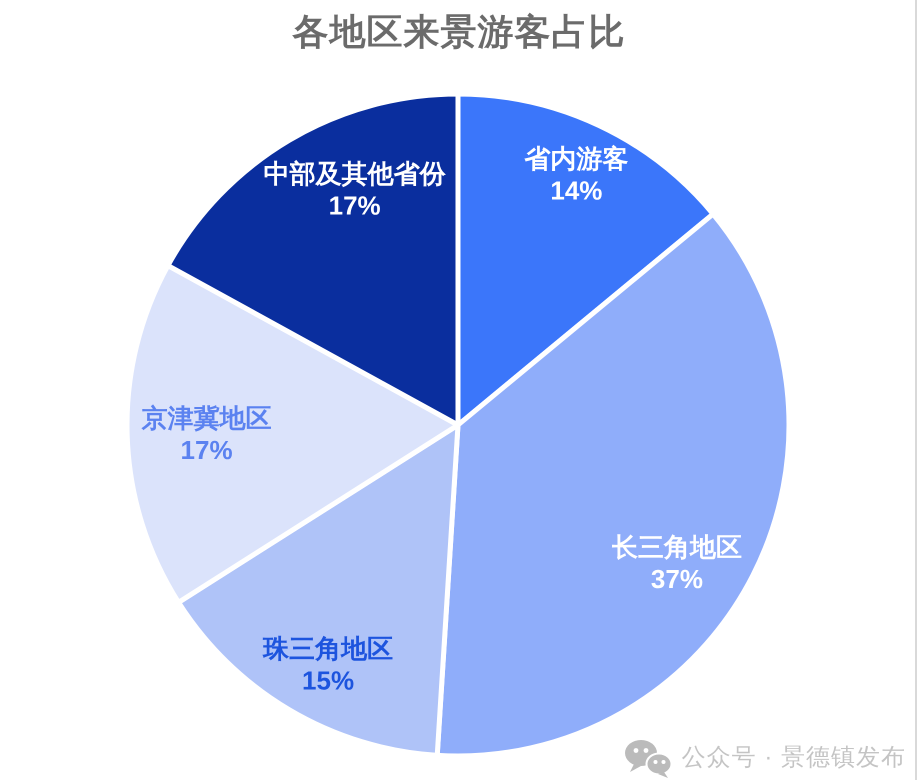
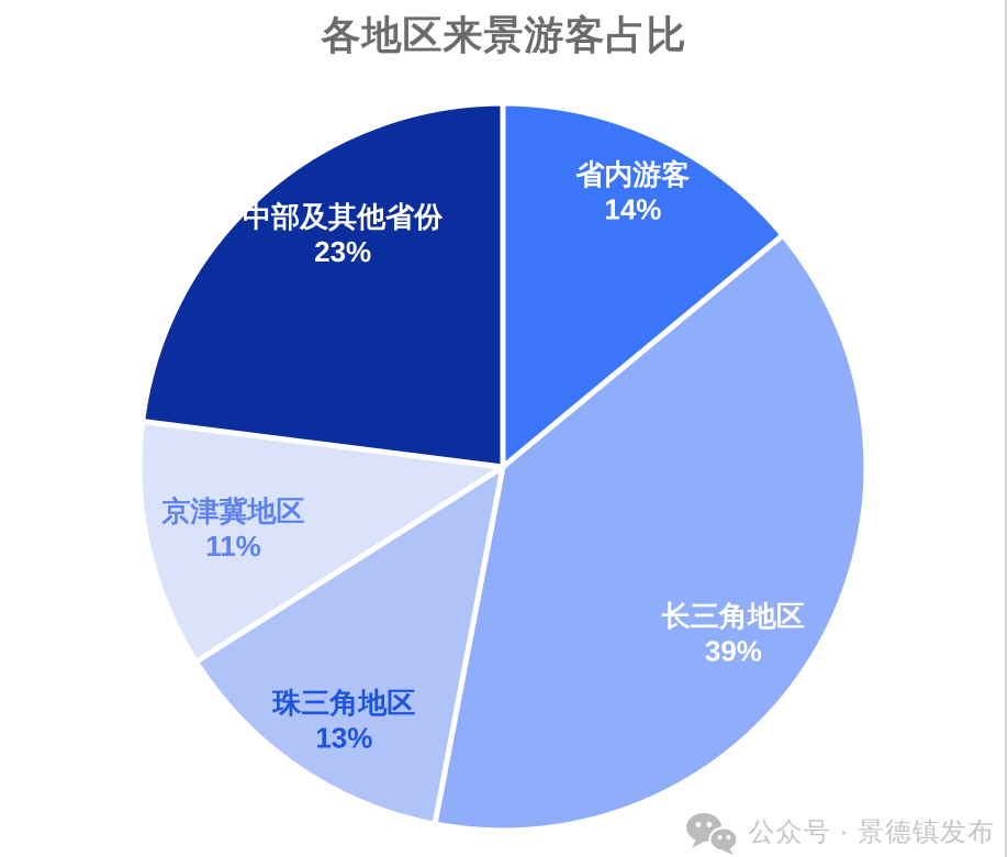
长三角地区: 37% -> 39%
珠三角地区: 15% -> 13%
京津冀地区: 17% -> 11%
中部及其他省份: 17% -> 23%
